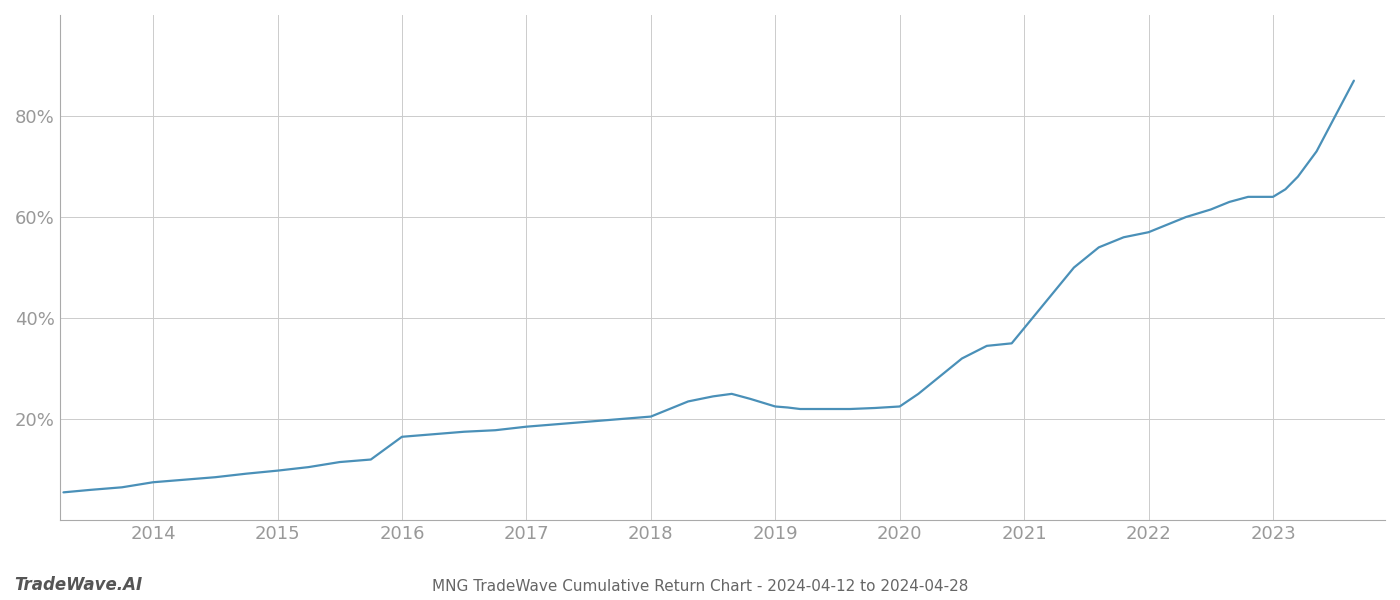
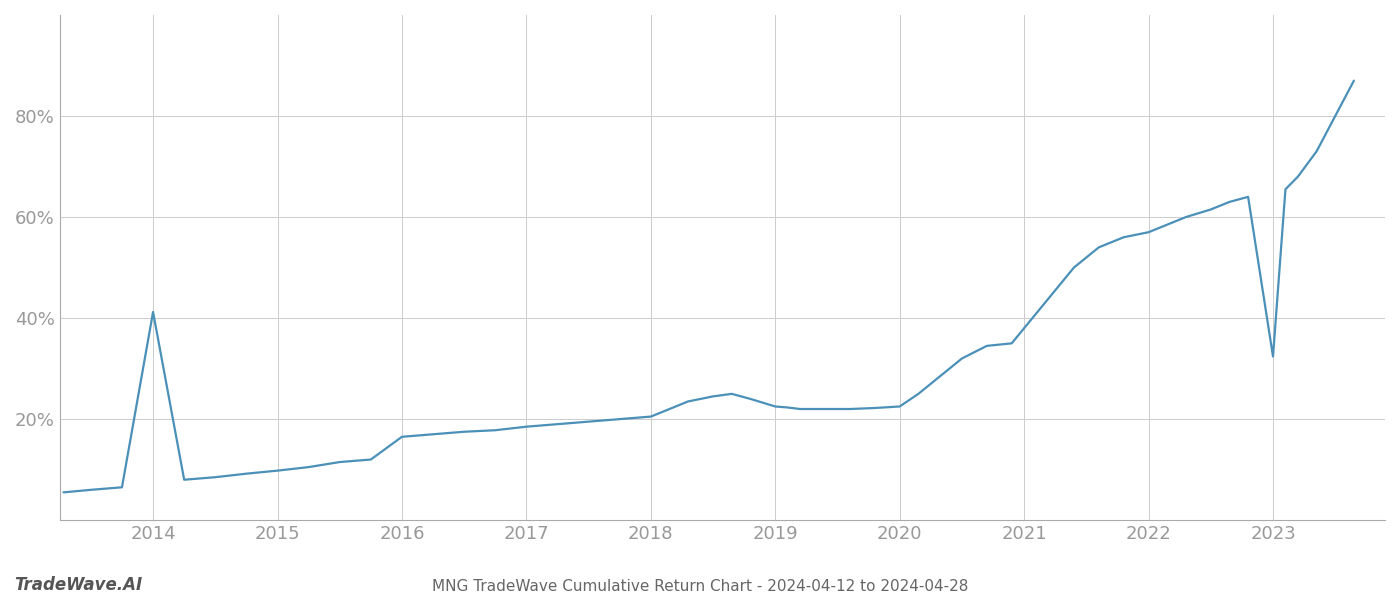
2014: 7.5% -> 41.2%
2023: 64.0% -> 32.4%
